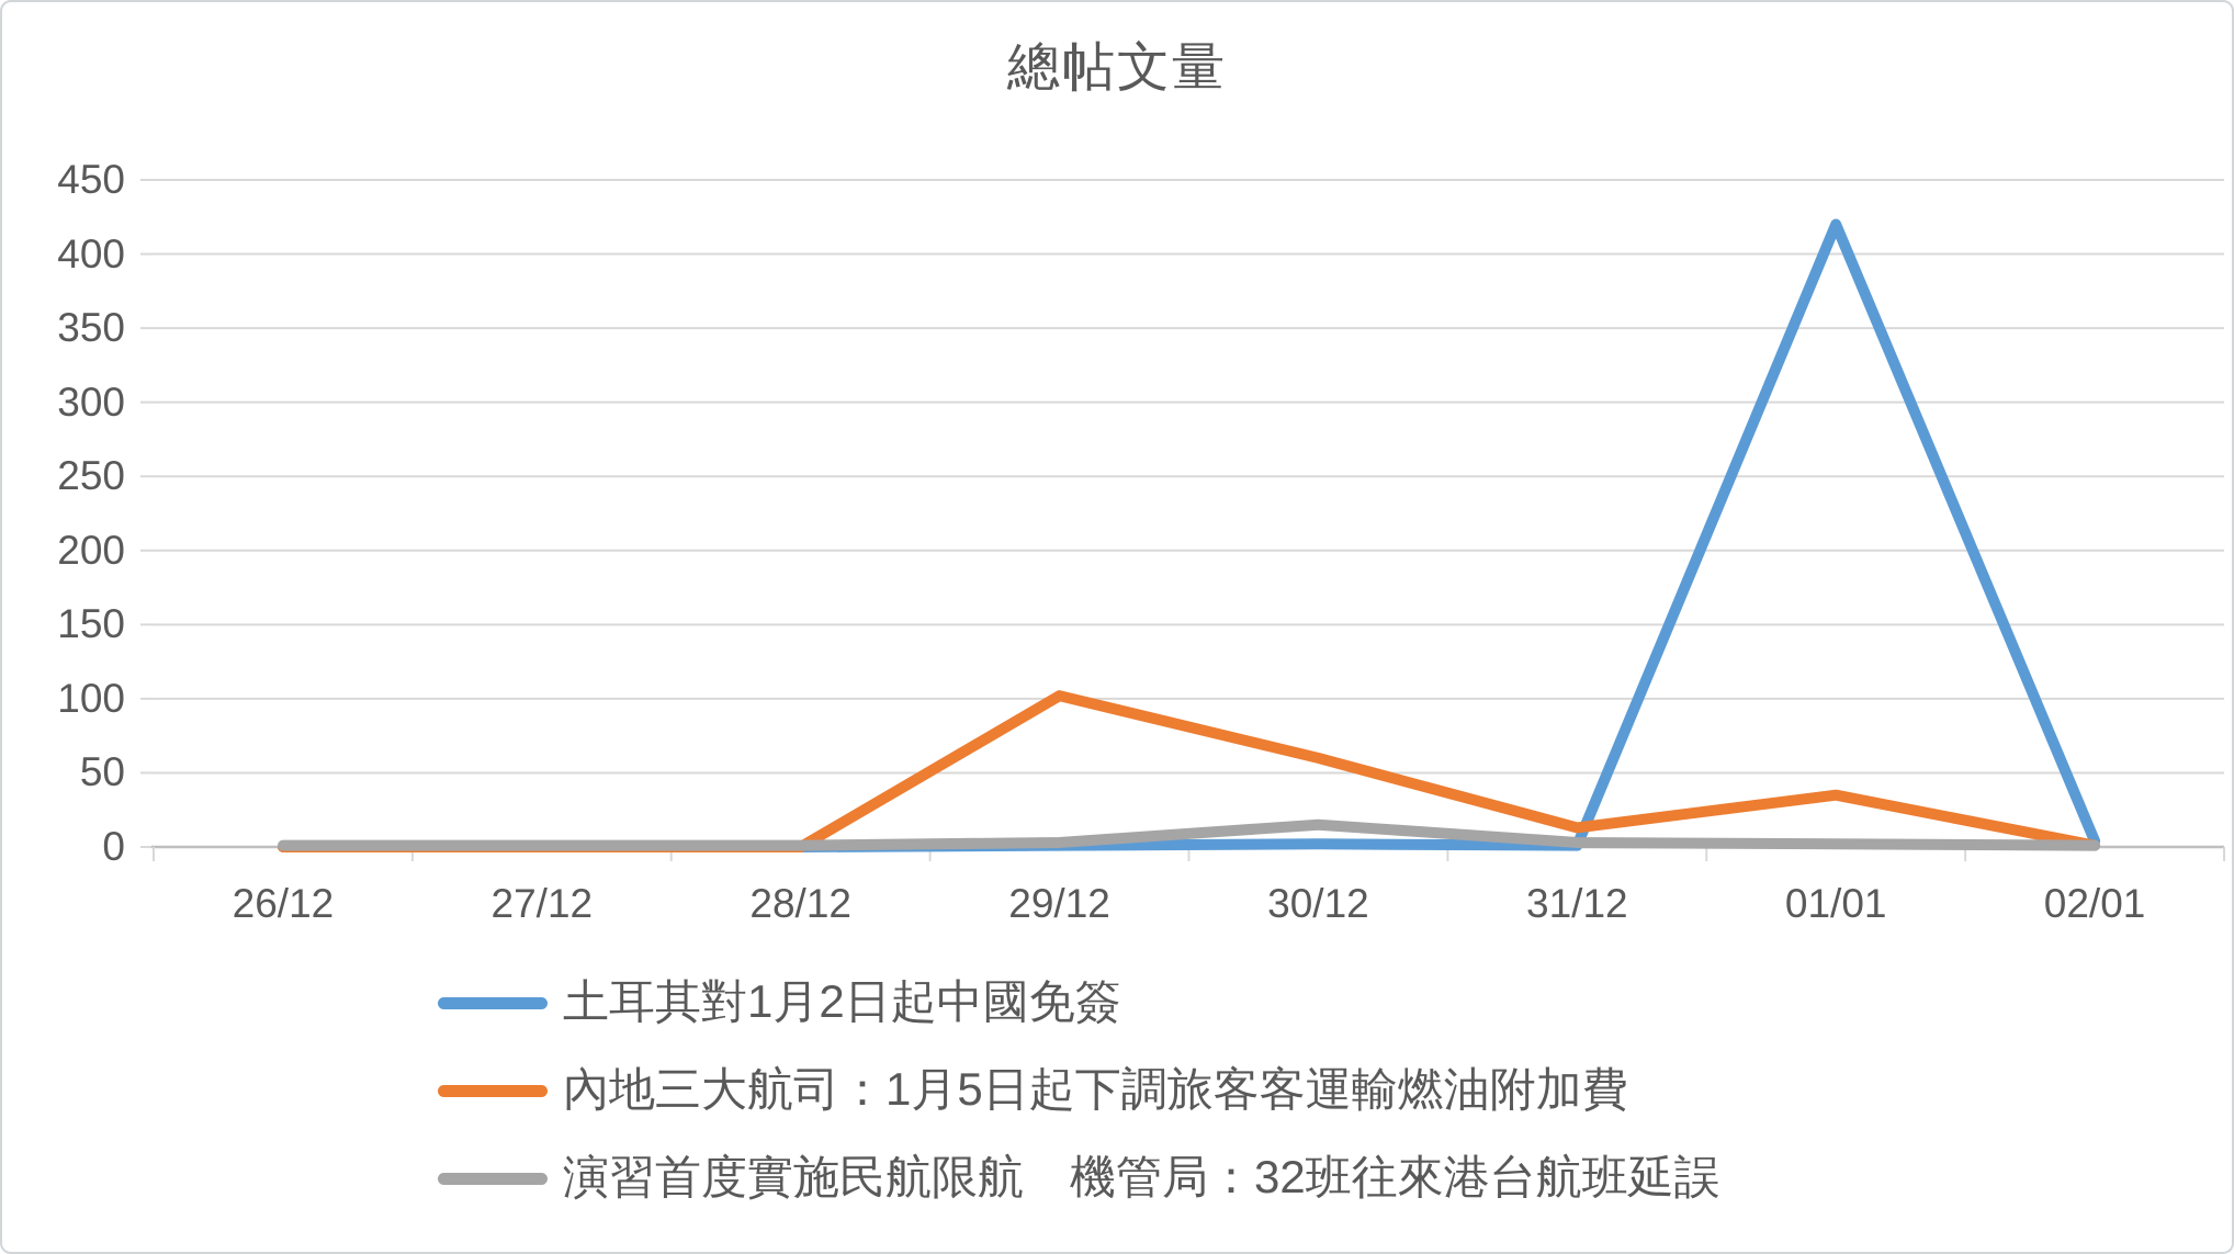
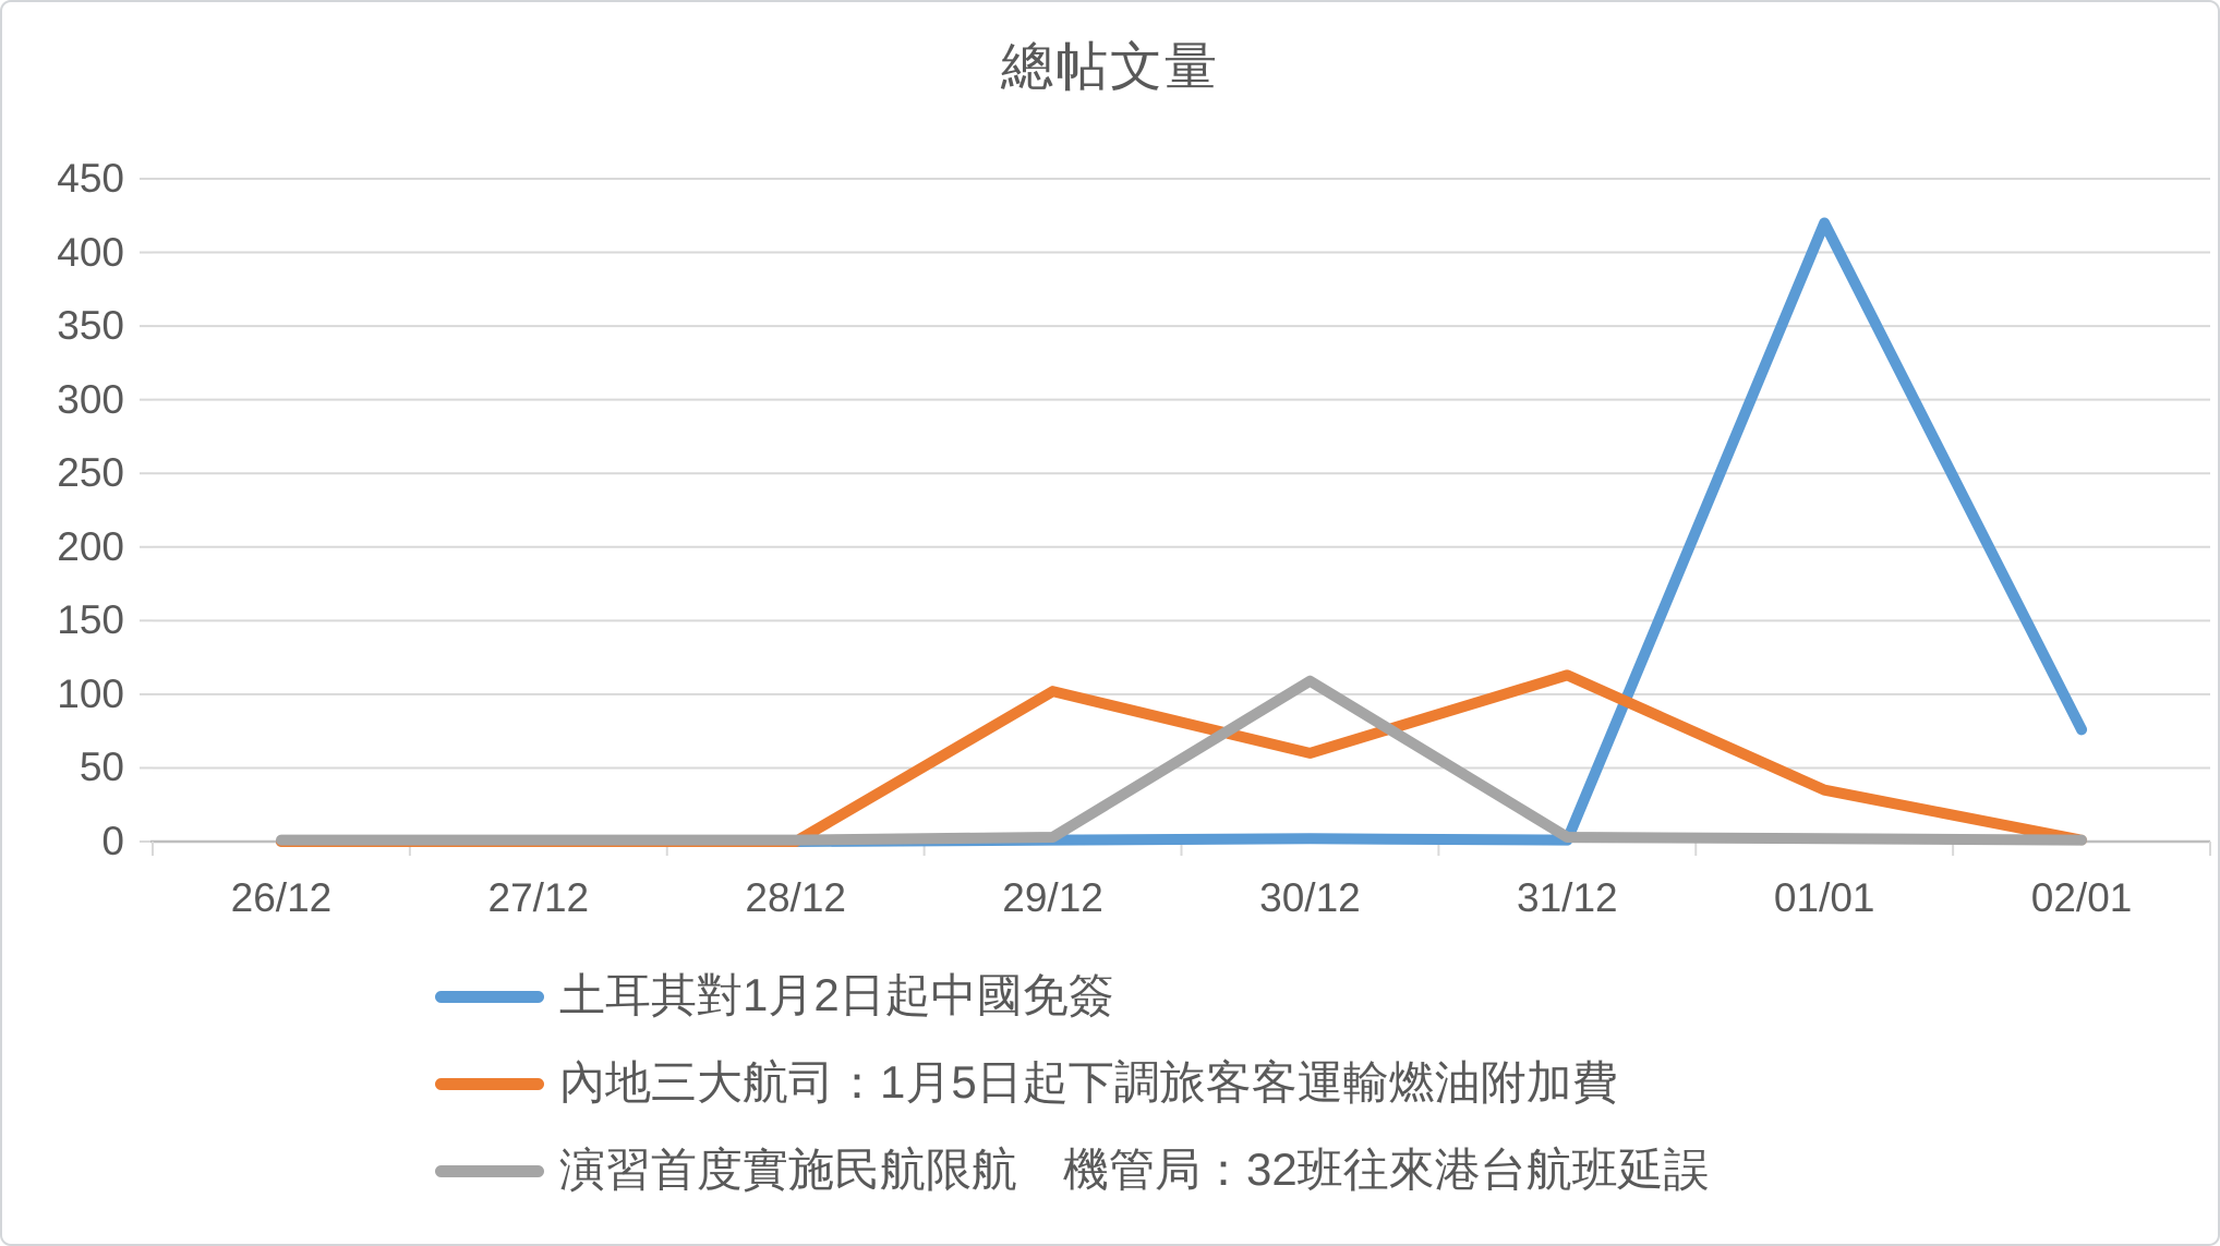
演習首度實施民航限航 機管局：32班往來港台航班延誤/30/12: 15 -> 109
內地三大航司：1月5日起下調旅客客運輸燃油附加費/31/12: 13 -> 113
土耳其對1月2日起中國免簽/02/01: 4 -> 76
